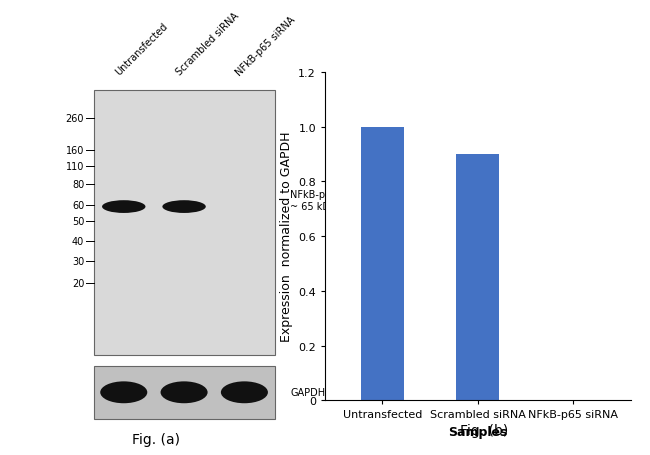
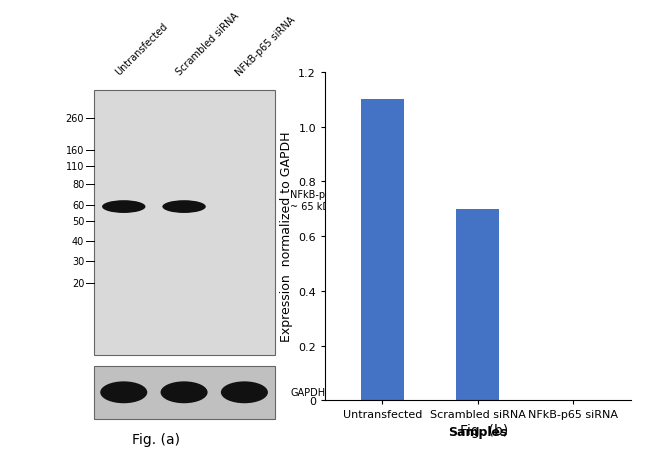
Untransfected: 1.0 -> 1.1
Scrambled siRNA: 0.9 -> 0.7
